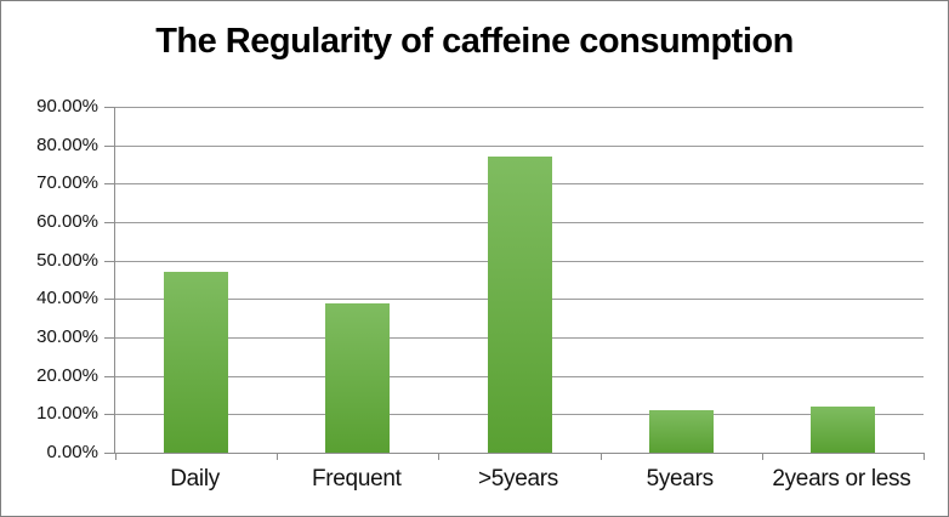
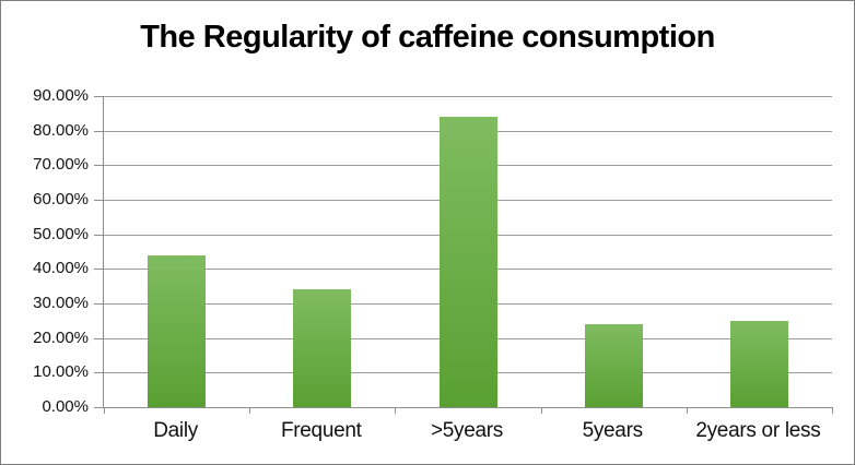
Daily: 47% -> 44%
Frequent: 39% -> 34%
>5years: 77% -> 84%
5years: 11% -> 24%
2years or less: 12% -> 25%
